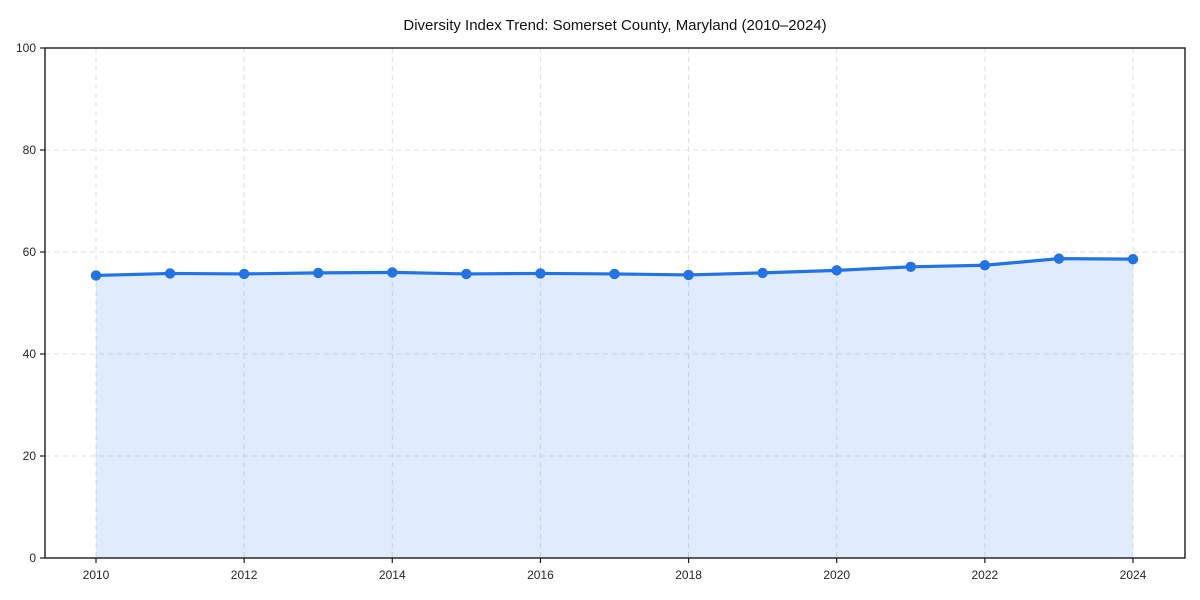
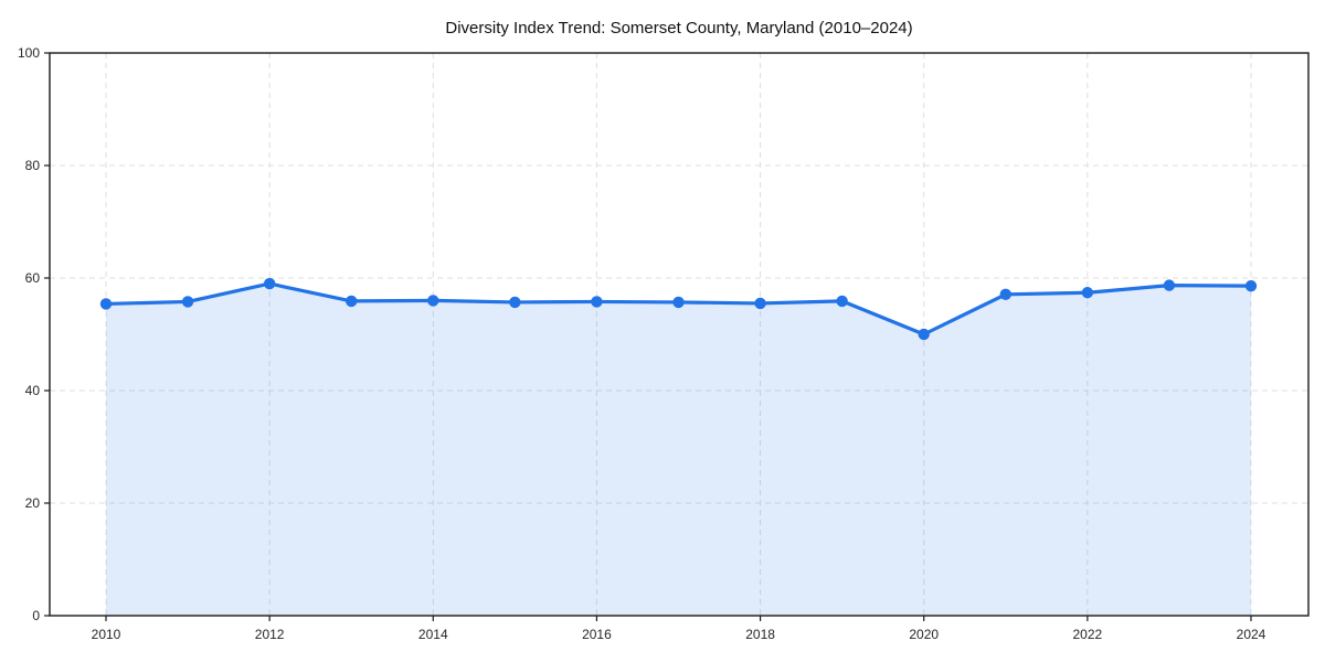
2012: 56 -> 59
2020: 56 -> 50
